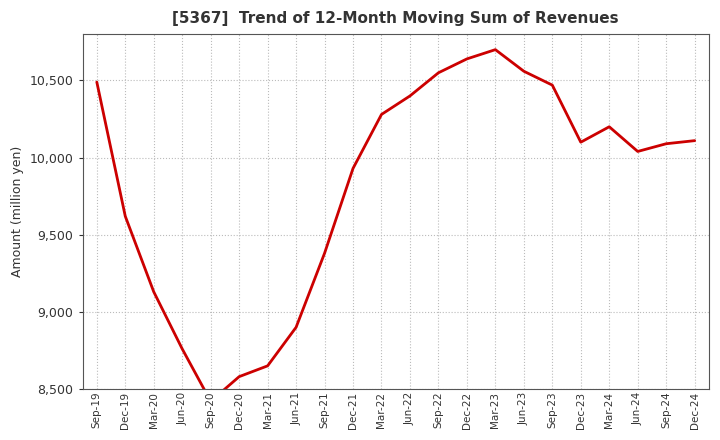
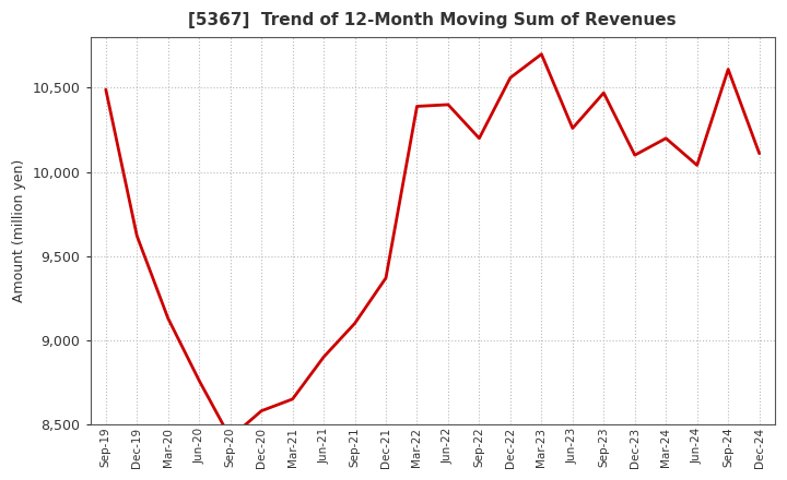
Sep-21: 9,380 -> 9,100
Dec-21: 9,930 -> 9,370
Mar-22: 10,280 -> 10,390
Sep-22: 10,550 -> 10,200
Dec-22: 10,640 -> 10,560
Jun-23: 10,560 -> 10,260
Sep-24: 10,090 -> 10,610
